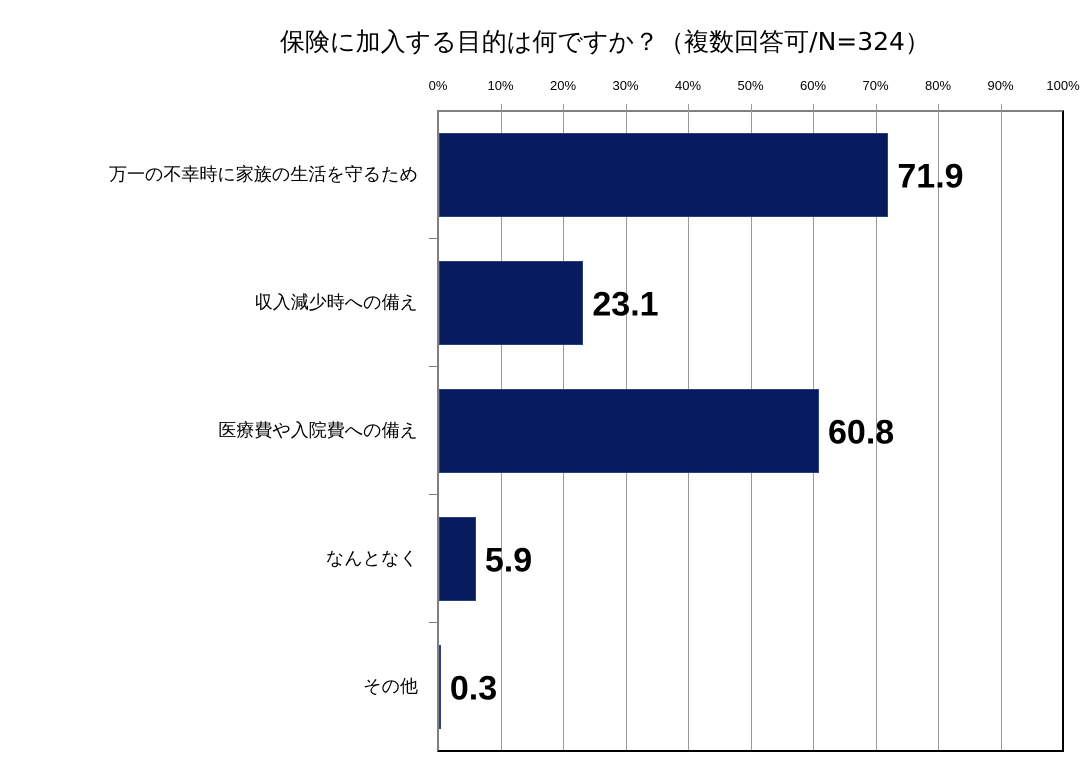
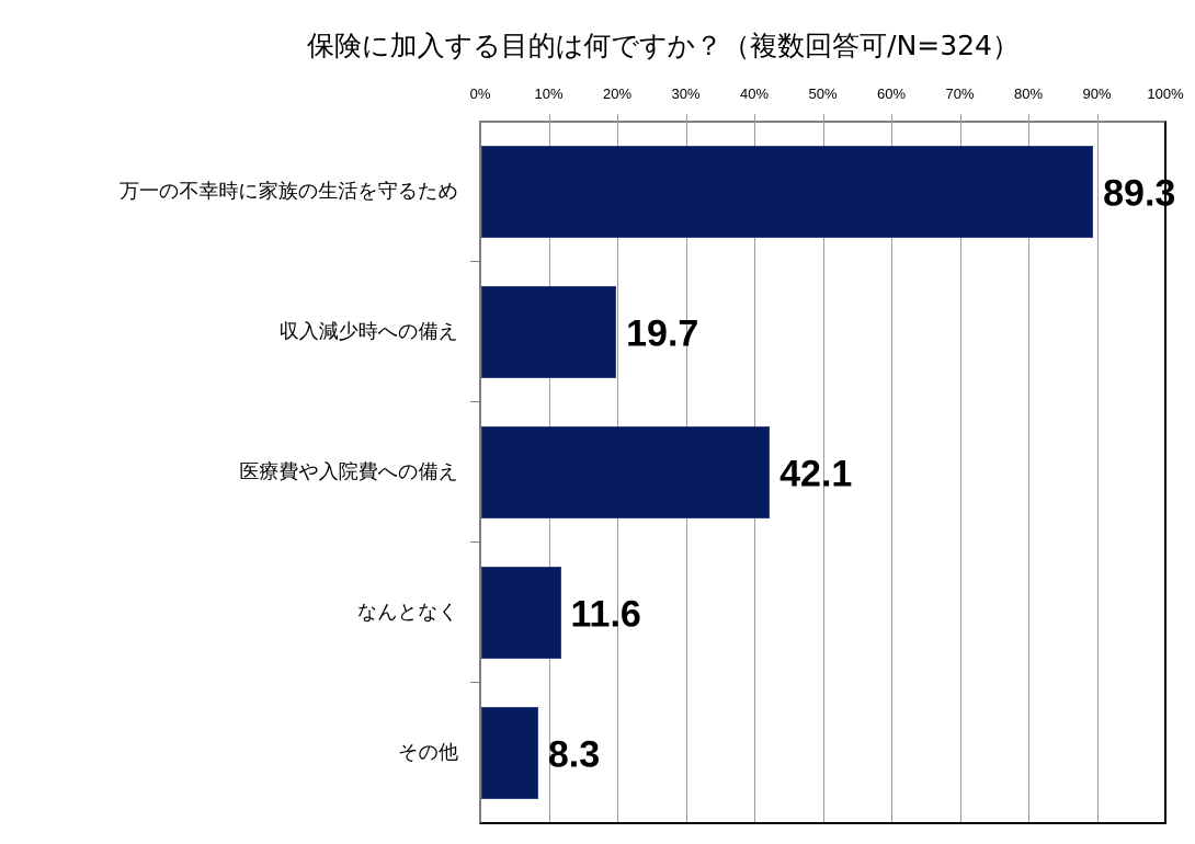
万一の不幸時に家族の生活を守るため: 71.9 -> 89.3
収入減少時への備え: 23.1 -> 19.7
医療費や入院費への備え: 60.8 -> 42.1
なんとなく: 5.9 -> 11.6
その他: 0.3 -> 8.3
